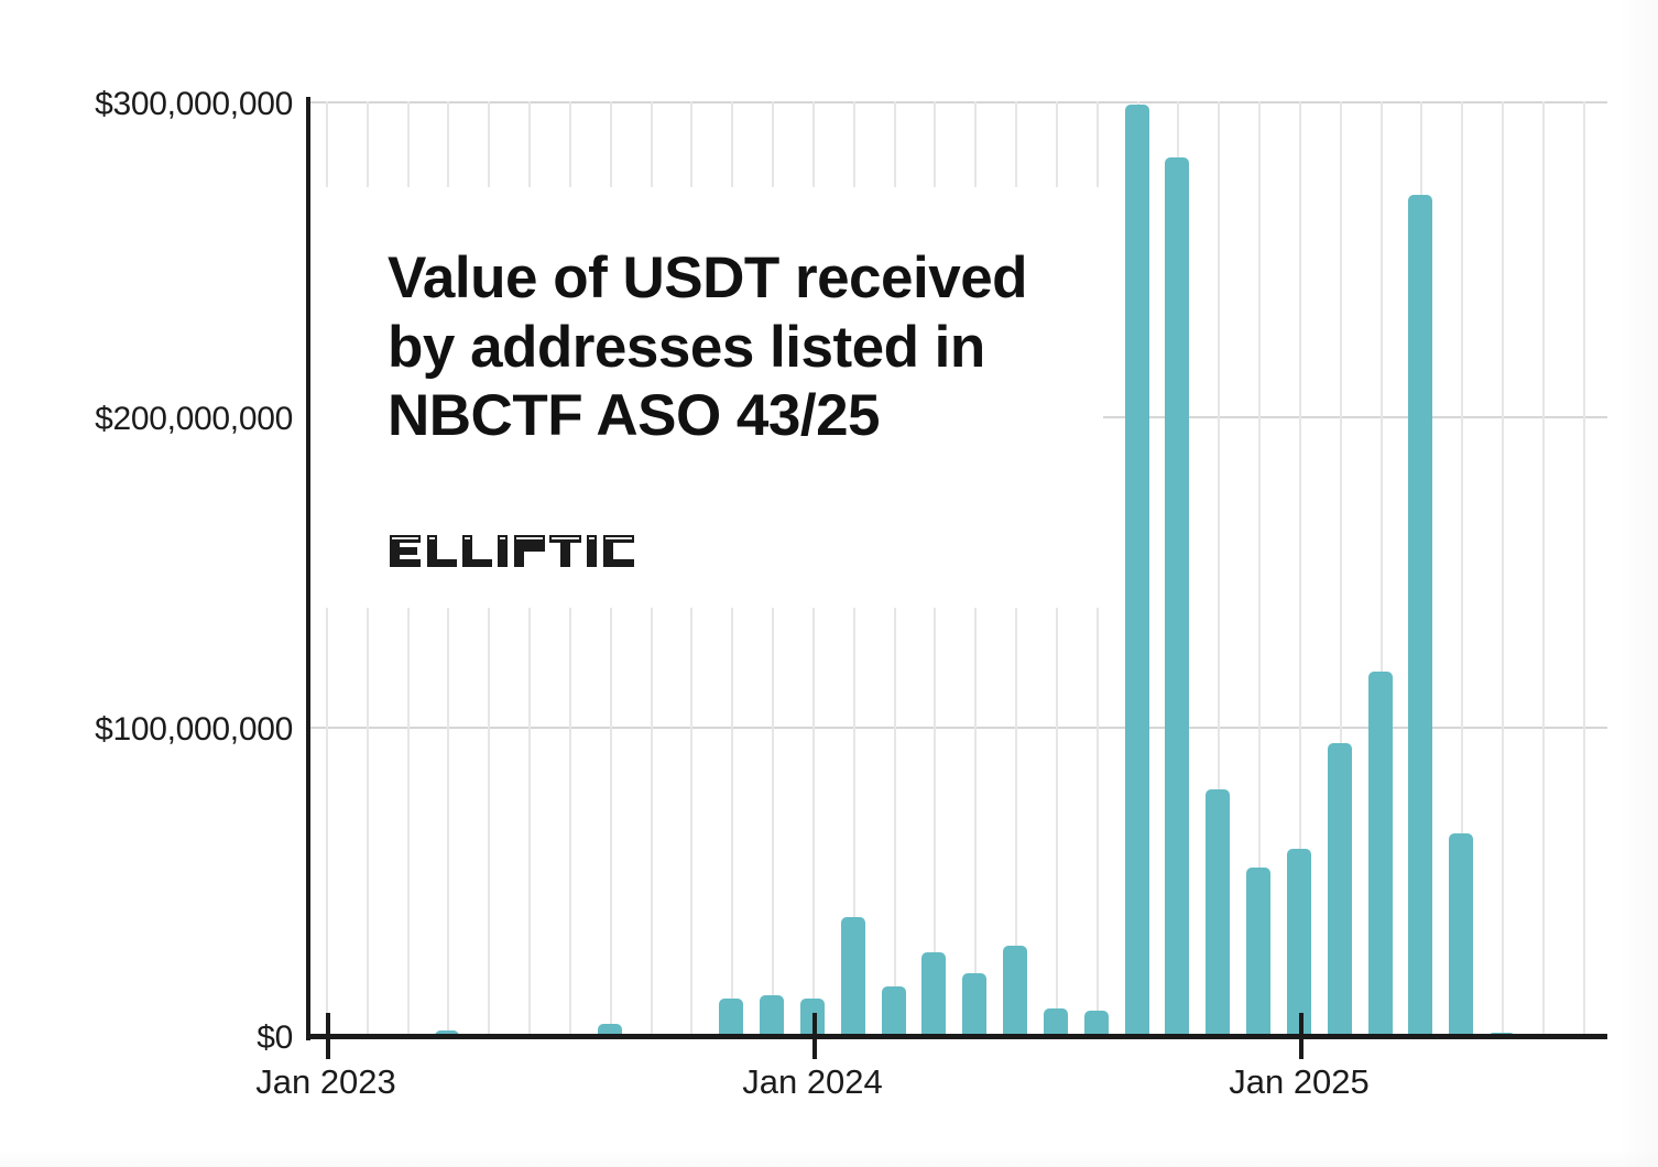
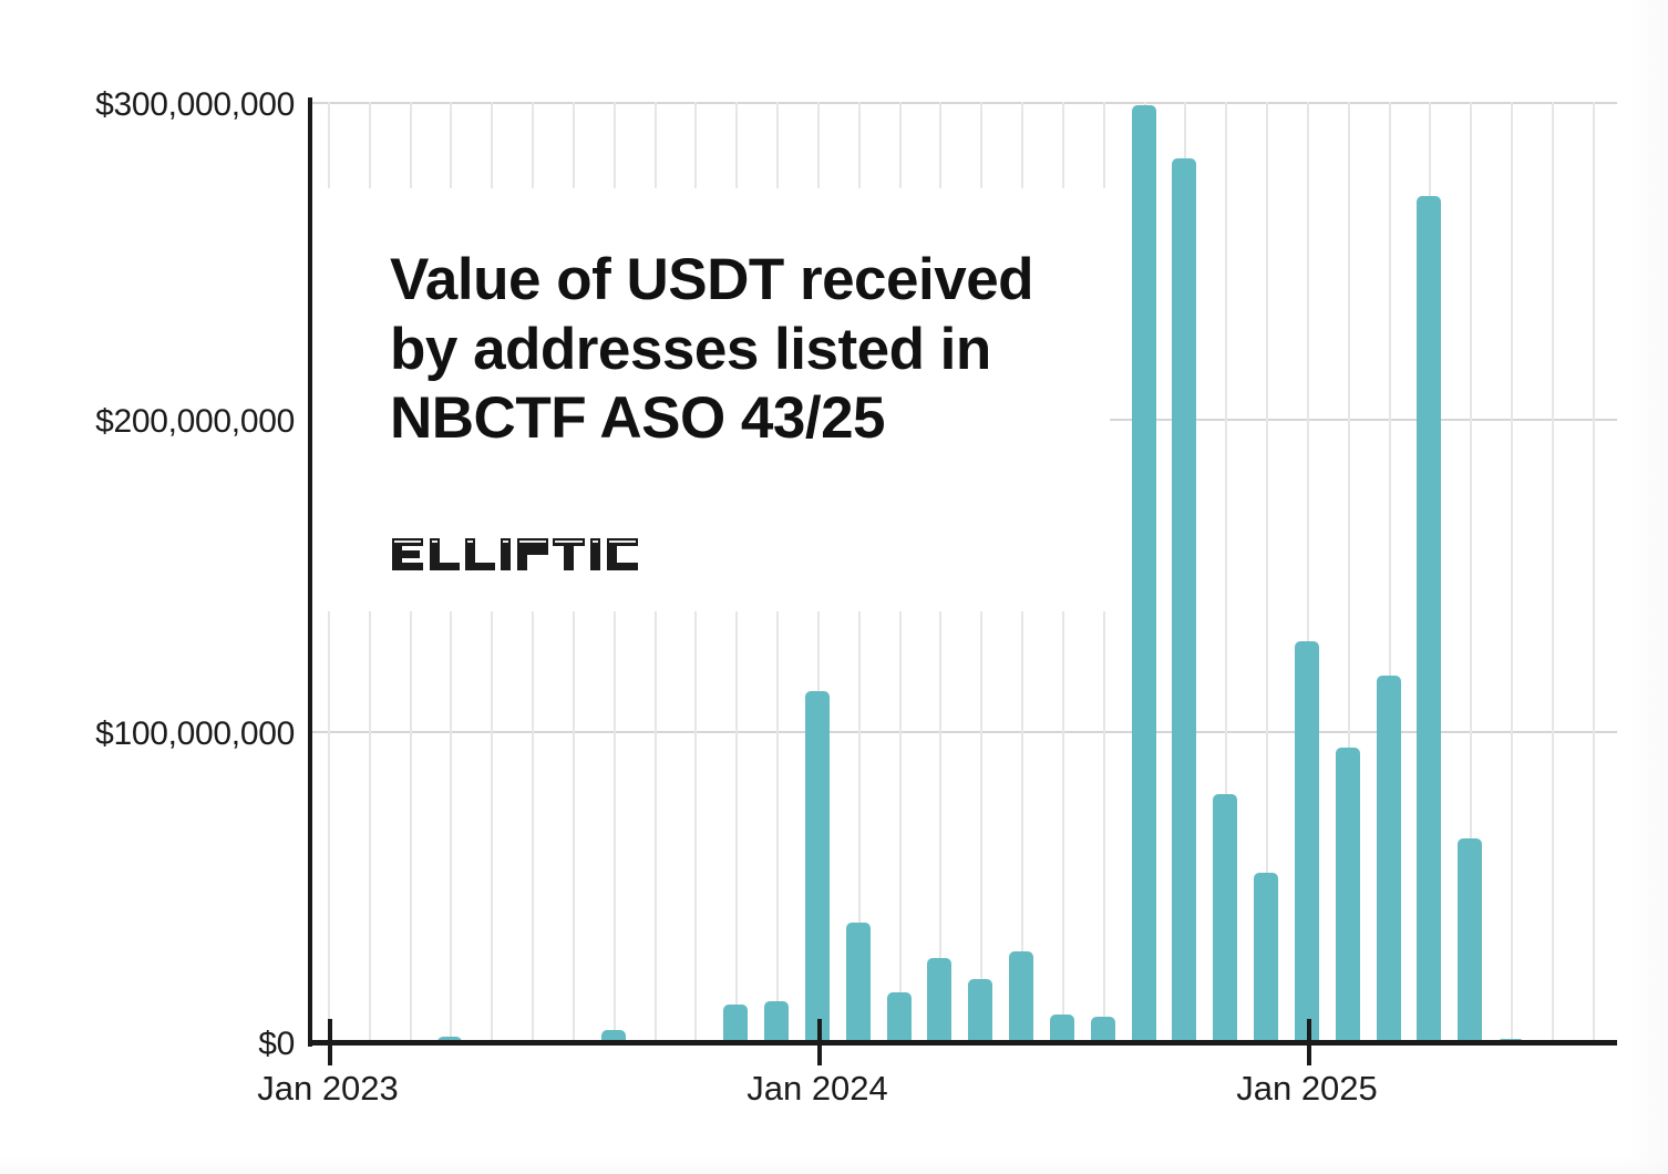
Jan 2024: $12000000 -> $112000000
Jan 2025: $60000000 -> $128000000
